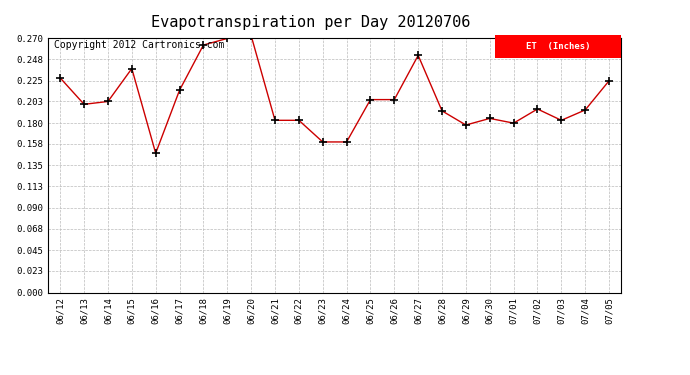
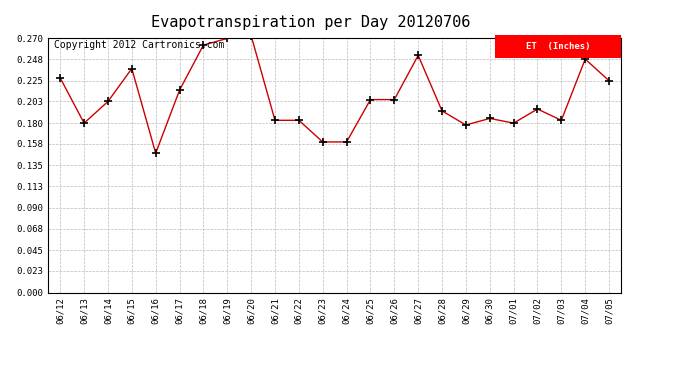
06/13: 0.200 -> 0.180
07/04: 0.194 -> 0.248
